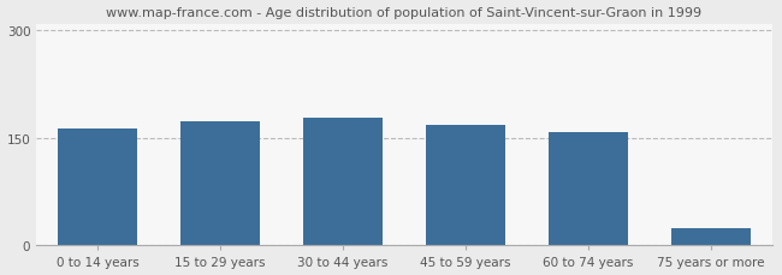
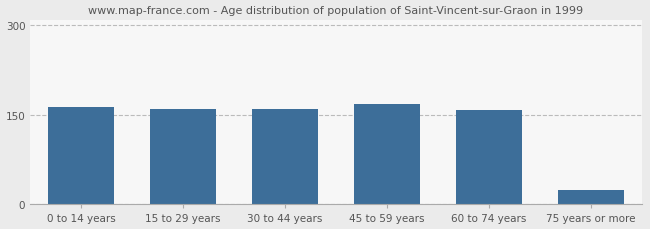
15 to 29 years: 174 -> 160
30 to 44 years: 178 -> 160
